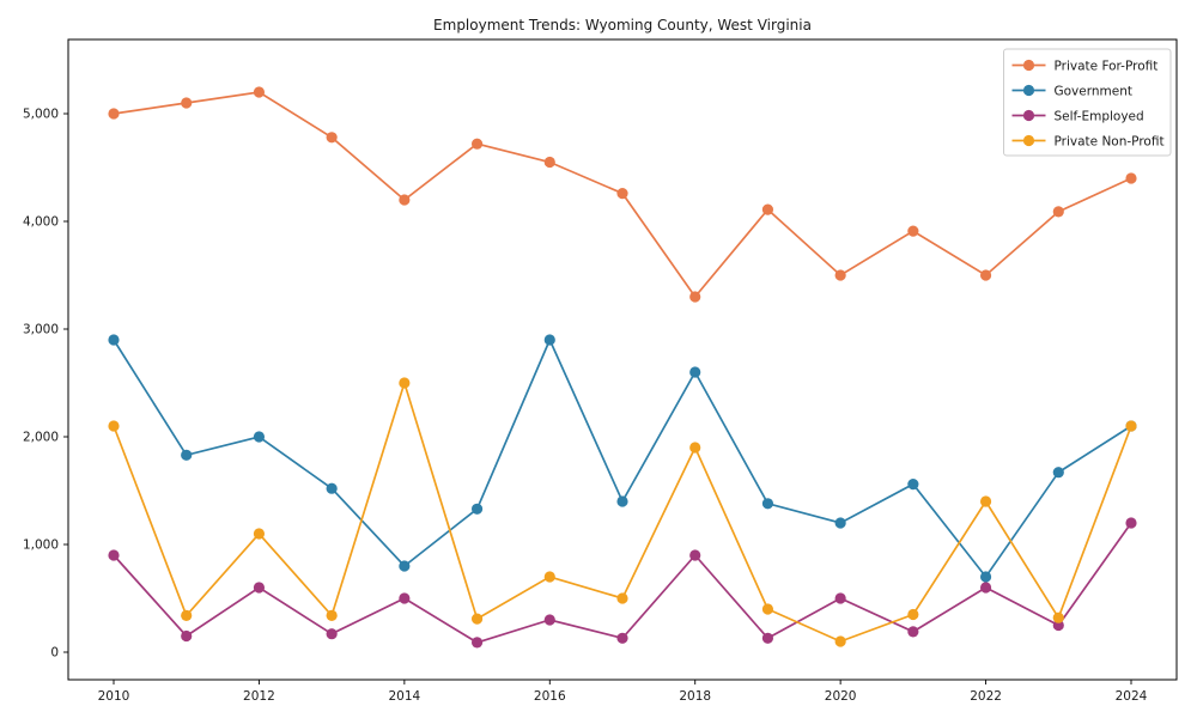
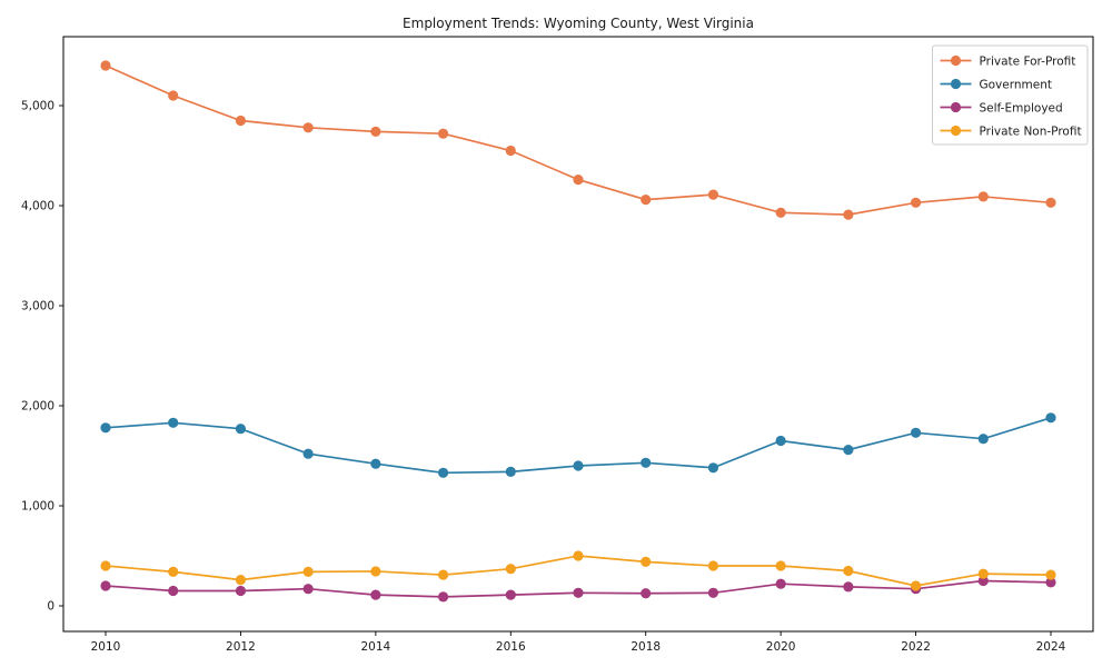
Private For-Profit/2010: 5000 -> 5400
Government/2010: 2900 -> 1800
Self-Employed/2010: 900 -> 200
Private Non-Profit/2010: 2100 -> 400
Private For-Profit/2012: 5200 -> 4800
Government/2012: 2000 -> 1800
Self-Employed/2012: 600 -> 200
Private Non-Profit/2012: 1100 -> 300
Private For-Profit/2014: 4200 -> 4700
Government/2014: 800 -> 1400
Self-Employed/2014: 500 -> 100
Private Non-Profit/2014: 2500 -> 300
Government/2016: 2900 -> 1300
Self-Employed/2016: 300 -> 100
Private Non-Profit/2016: 700 -> 400
Private For-Profit/2018: 3300 -> 4100
Government/2018: 2600 -> 1400
Self-Employed/2018: 900 -> 100
Private Non-Profit/2018: 1900 -> 400
Private For-Profit/2020: 3500 -> 3900
Government/2020: 1200 -> 1600
Self-Employed/2020: 500 -> 200
Private Non-Profit/2020: 100 -> 400
Private For-Profit/2022: 3500 -> 4000
Government/2022: 700 -> 1700
Self-Employed/2022: 600 -> 200
Private Non-Profit/2022: 1400 -> 200
Private For-Profit/2024: 4400 -> 4000
Government/2024: 2100 -> 1900
Self-Employed/2024: 1200 -> 200
Private Non-Profit/2024: 2100 -> 300
